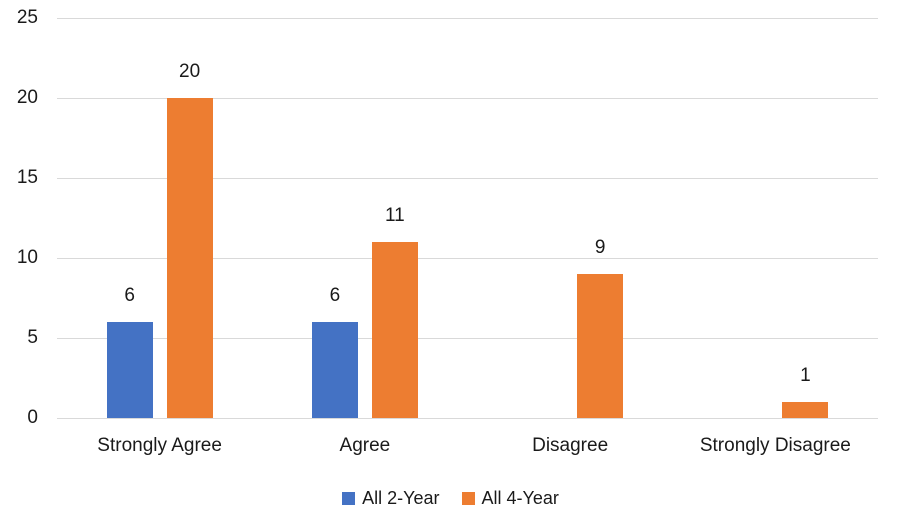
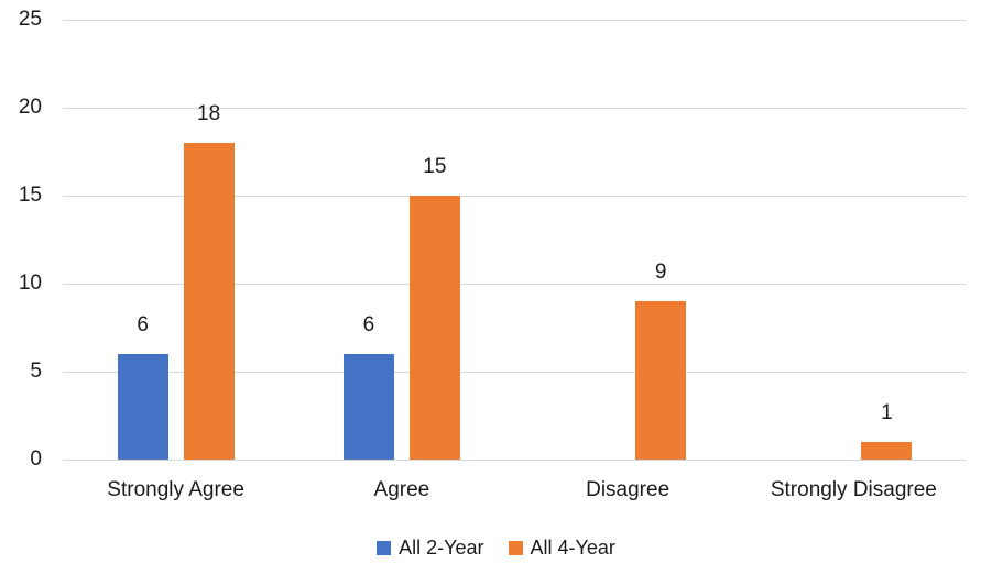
All 4-Year/Strongly Agree: 20 -> 18
All 4-Year/Agree: 11 -> 15
